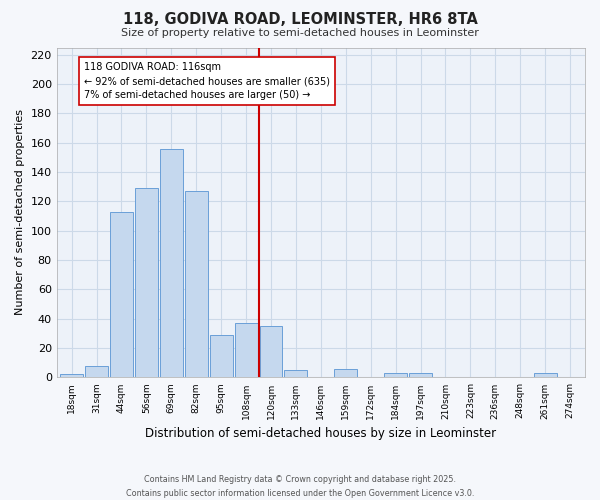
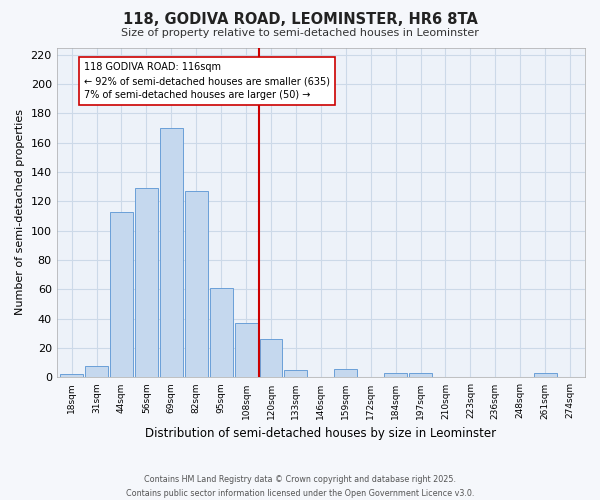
69sqm: 156 -> 170
95sqm: 29 -> 61
120sqm: 35 -> 26
